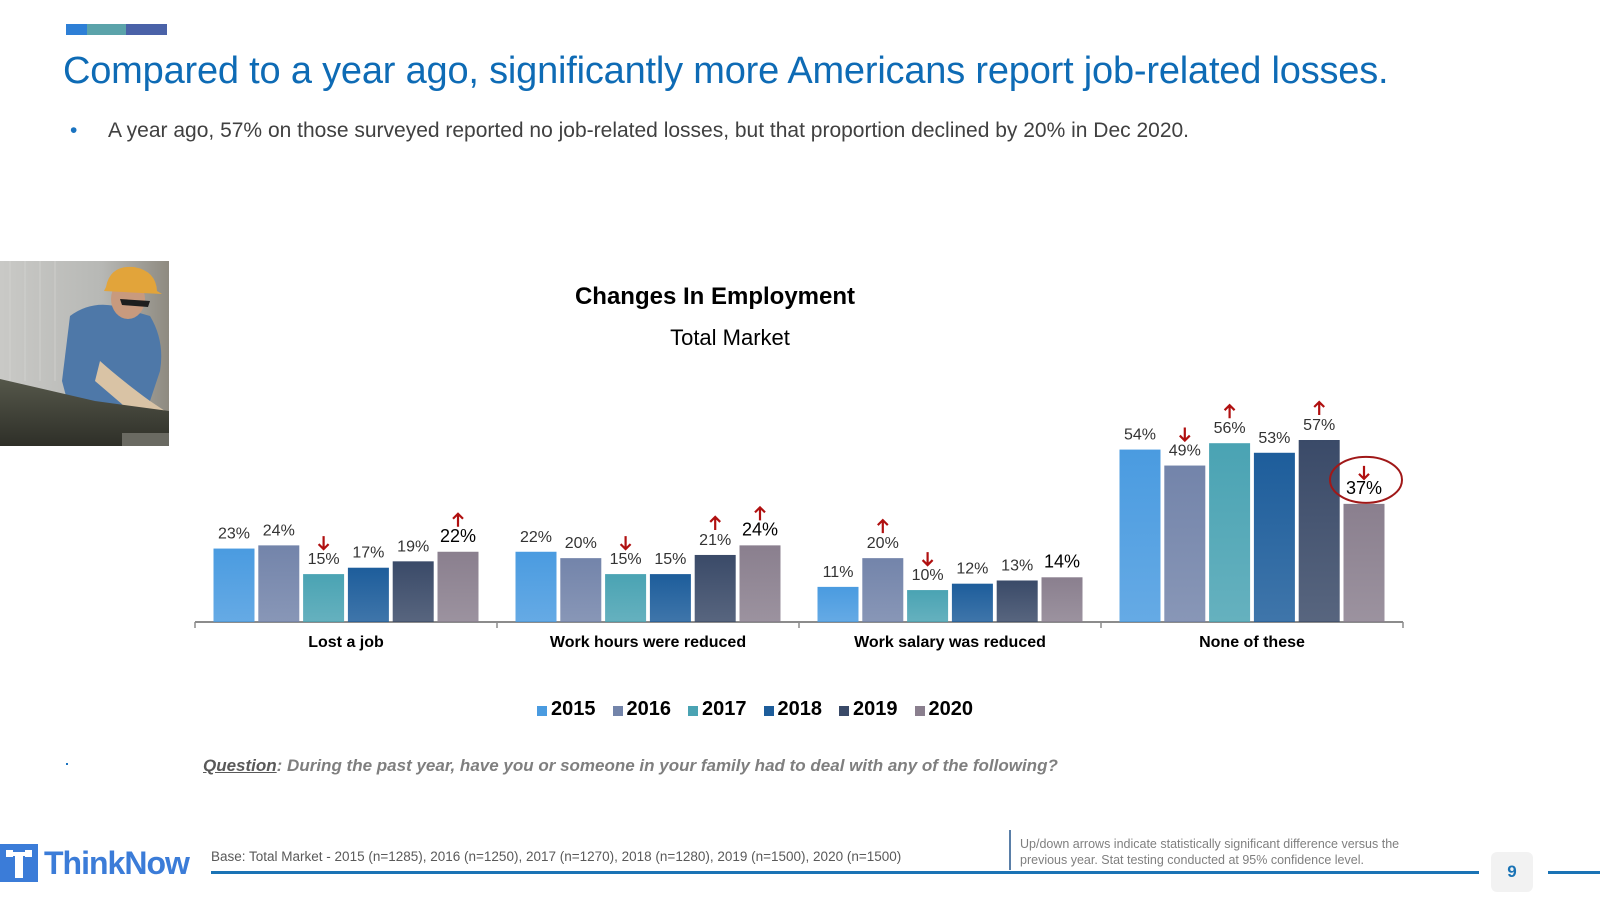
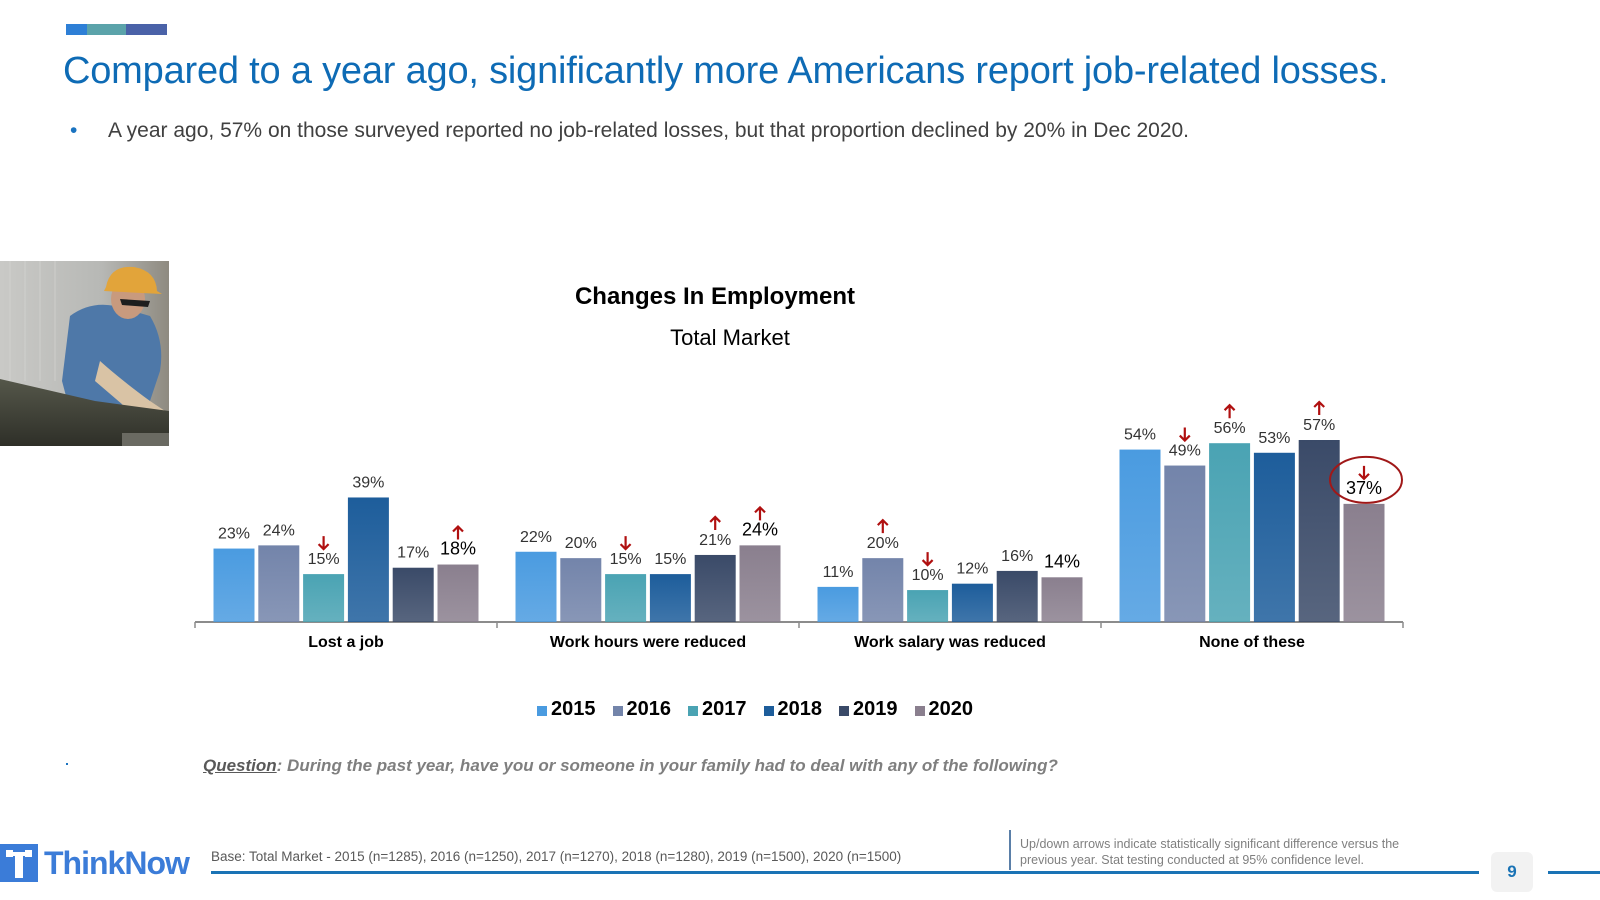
2018/Lost a job: 17% -> 39%
2019/Lost a job: 19% -> 17%
2020/Lost a job: 22% -> 18%
2019/Work salary was reduced: 13% -> 16%
